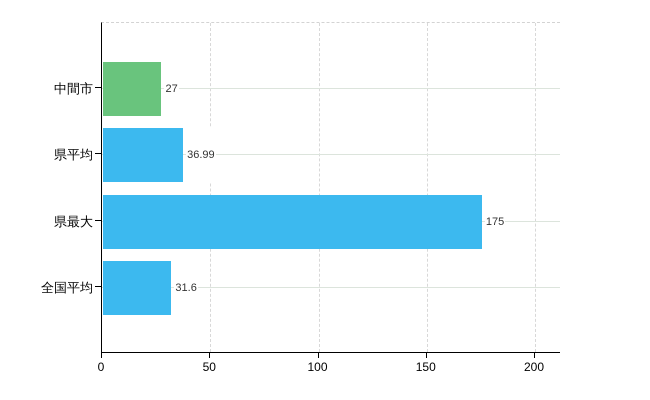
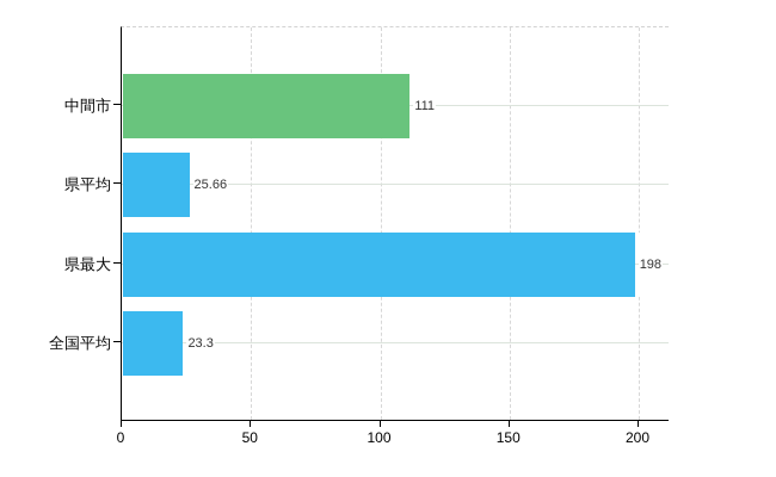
中間市: 27 -> 111
県平均: 36.99 -> 25.66
県最大: 175 -> 198
全国平均: 31.6 -> 23.3
